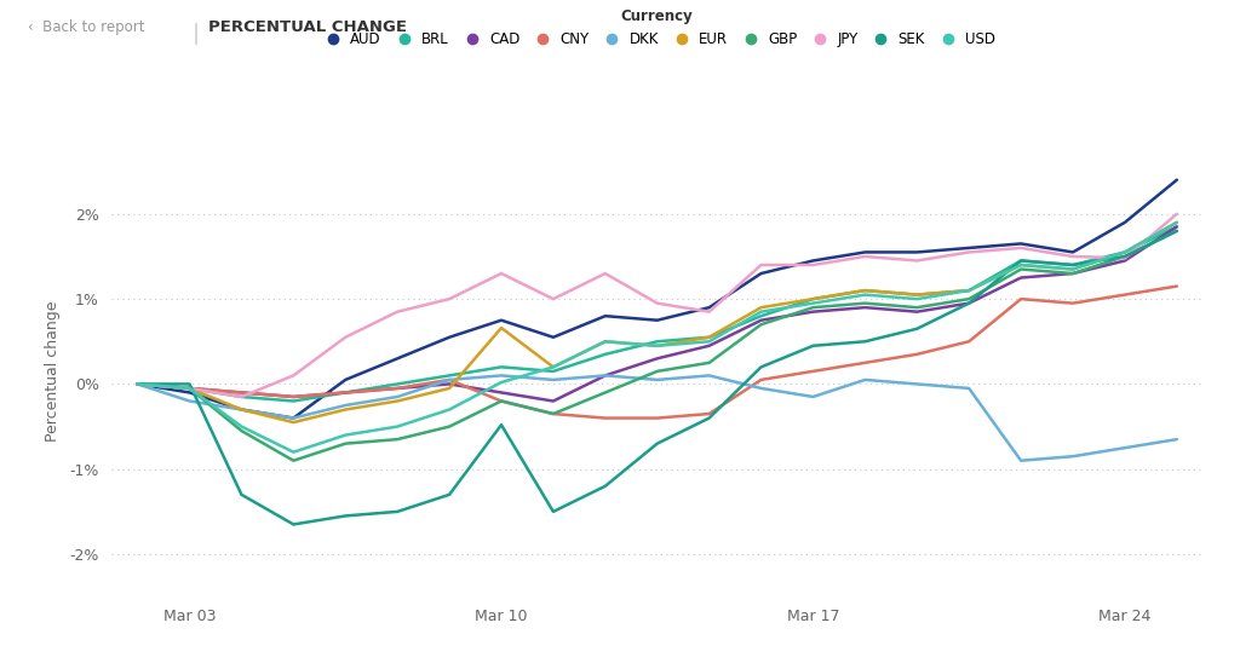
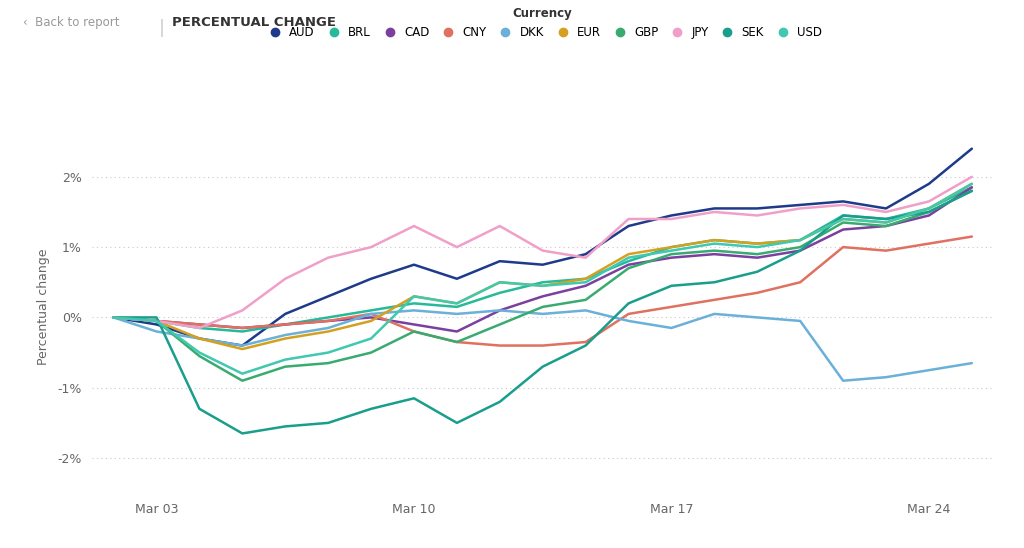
EUR/Mar 10: 0.66% -> 0.30%
SEK/Mar 10: -0.48% -> -1.15%
USD/Mar 10: 0.02% -> 0.30%
JPY/Mar 24: 1.48% -> 1.65%
